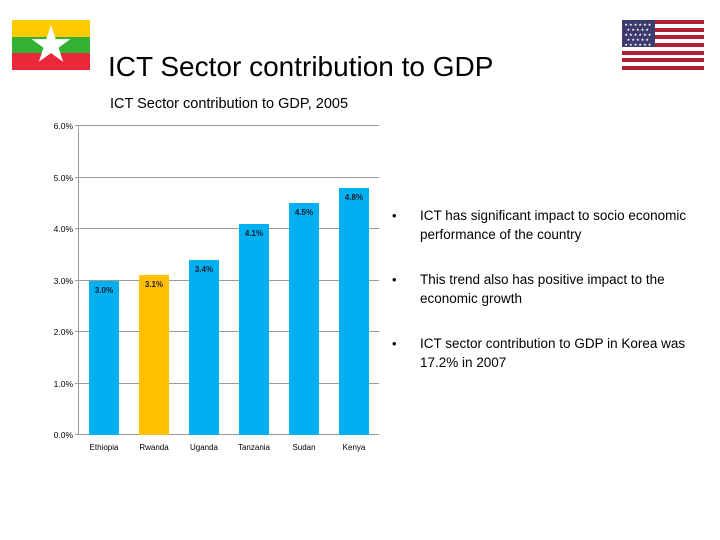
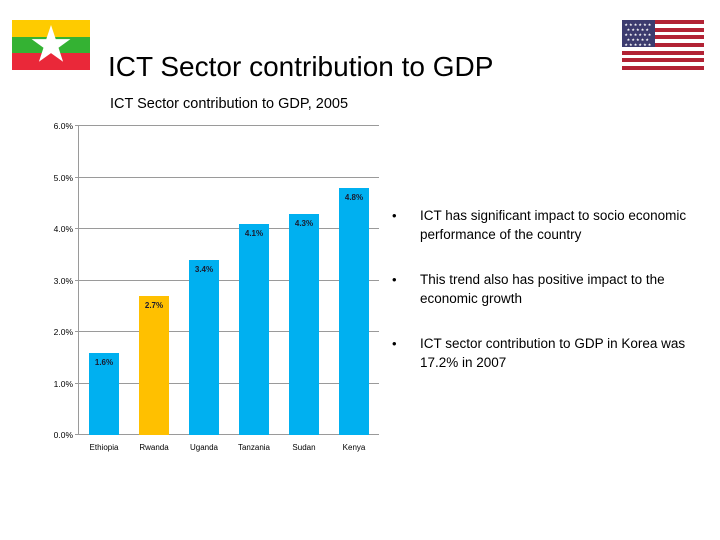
Ethiopia: 3.0% -> 1.6%
Rwanda: 3.1% -> 2.7%
Sudan: 4.5% -> 4.3%
